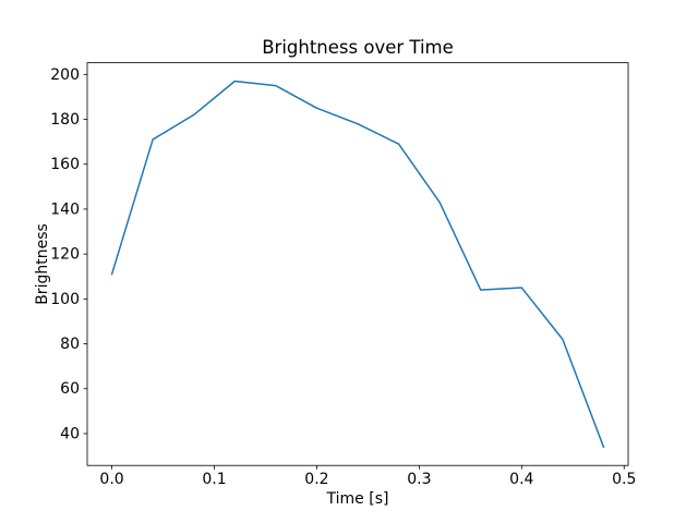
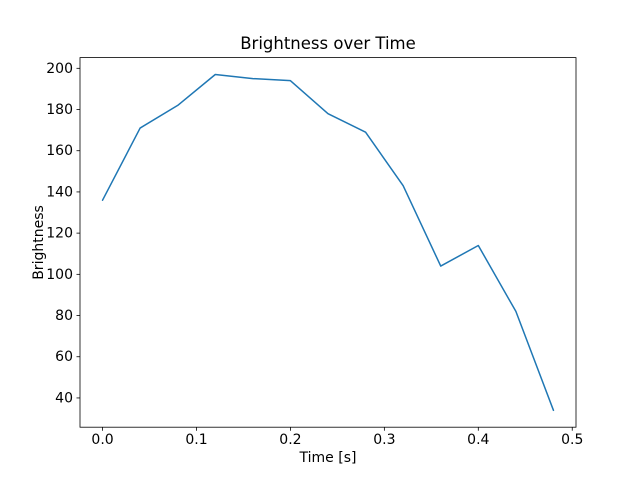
0.0: 111 -> 136
0.2: 185 -> 194
0.4: 105 -> 114
